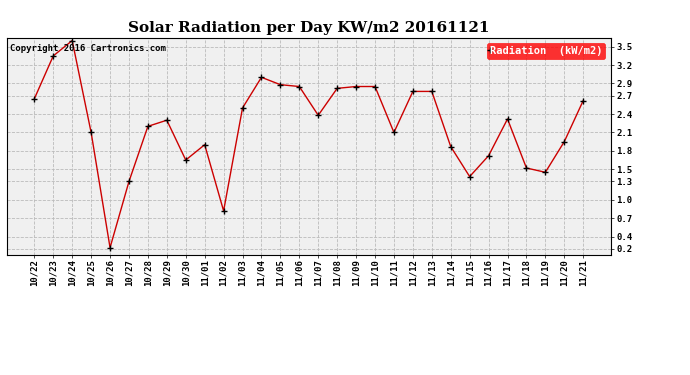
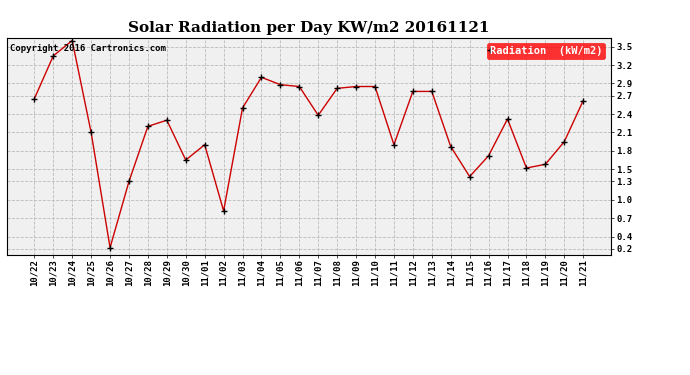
11/11: 2.10 -> 1.90
11/19: 1.45 -> 1.58
